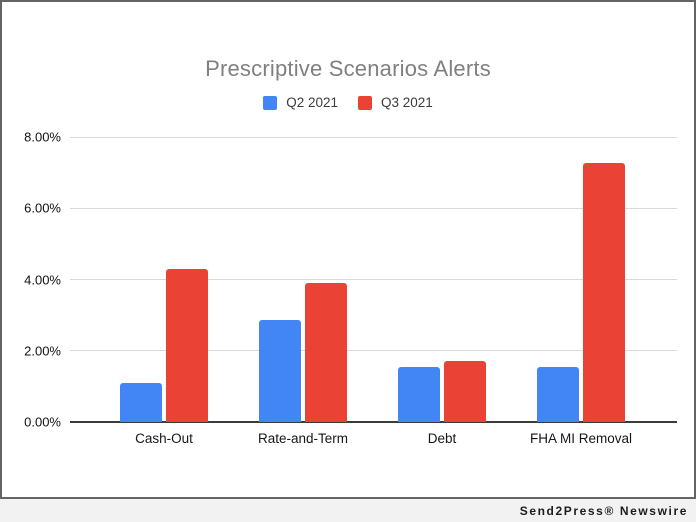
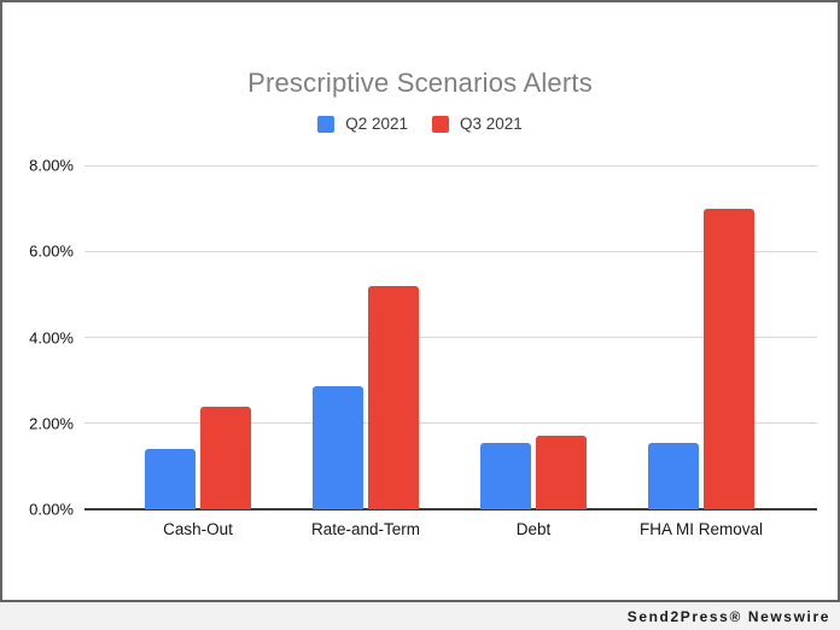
Q2 2021/Cash-Out: 1.1% -> 1.4%
Q3 2021/Cash-Out: 4.3% -> 2.4%
Q3 2021/Rate-and-Term: 3.9% -> 5.2%
Q3 2021/FHA MI Removal: 7.3% -> 7.0%
